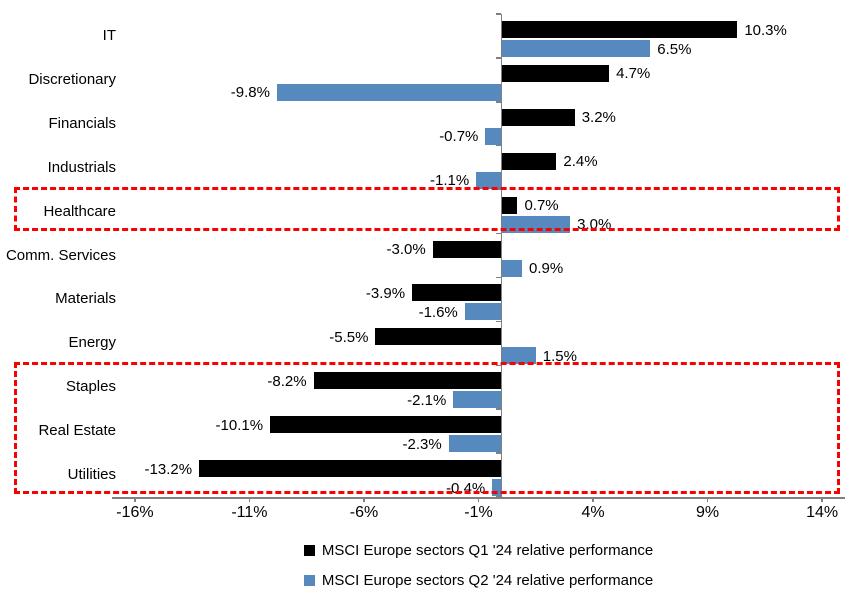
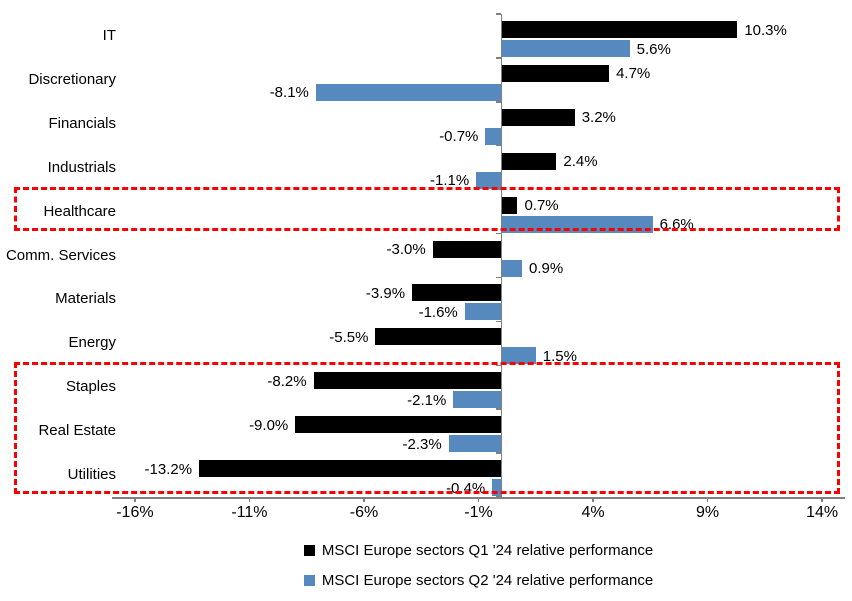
MSCI Europe sectors Q2 '24 relative performance/IT: 6.5% -> 5.6%
MSCI Europe sectors Q2 '24 relative performance/Discretionary: -9.8% -> -8.1%
MSCI Europe sectors Q2 '24 relative performance/Healthcare: 3.0% -> 6.6%
MSCI Europe sectors Q1 '24 relative performance/Real Estate: -10.1% -> -9.0%
